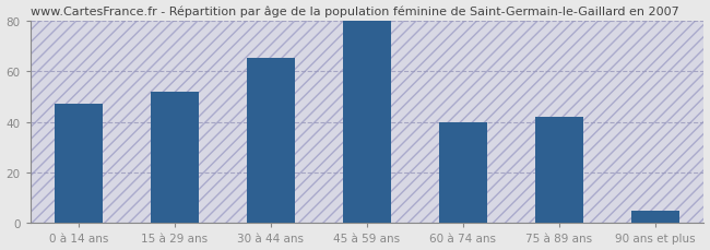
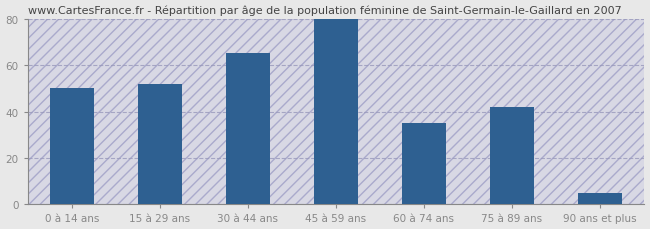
0 à 14 ans: 47 -> 50
60 à 74 ans: 40 -> 35
